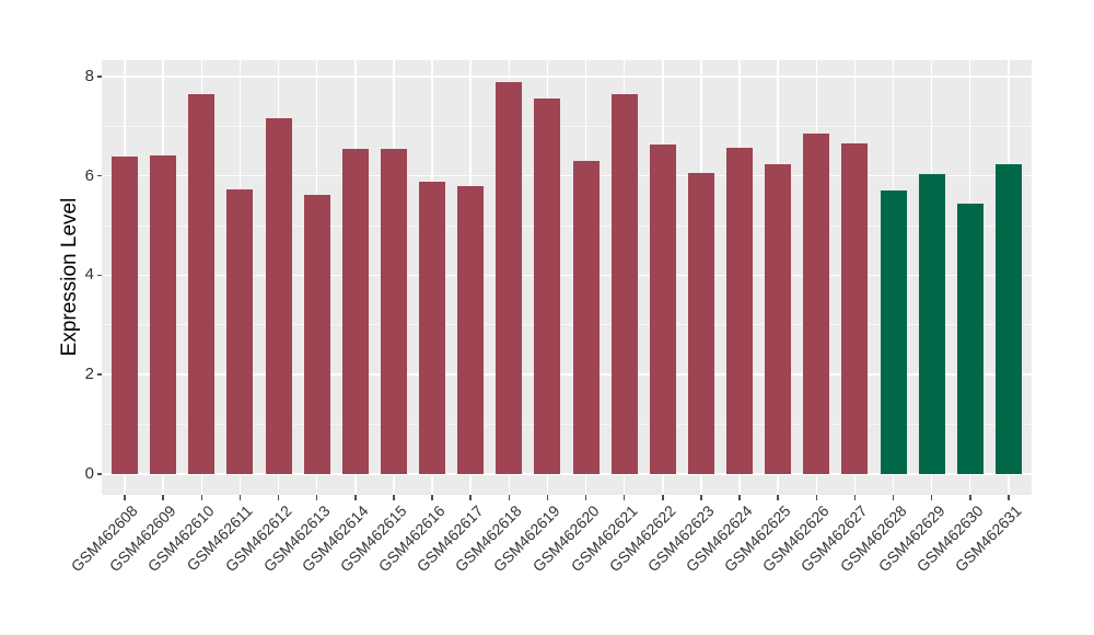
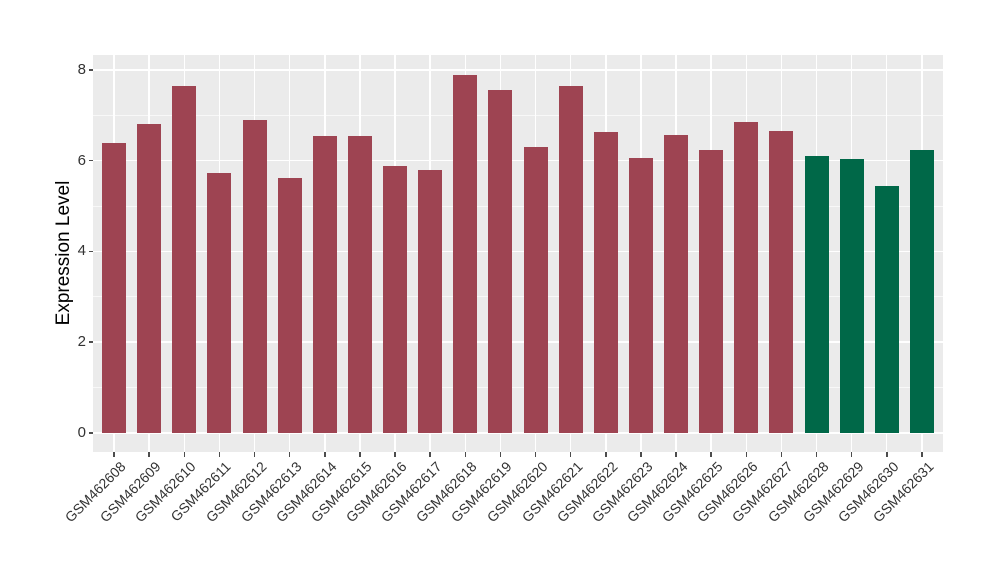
GSM462609: 6.4 -> 6.8
GSM462612: 7.2 -> 6.9
GSM462628: 5.7 -> 6.1
